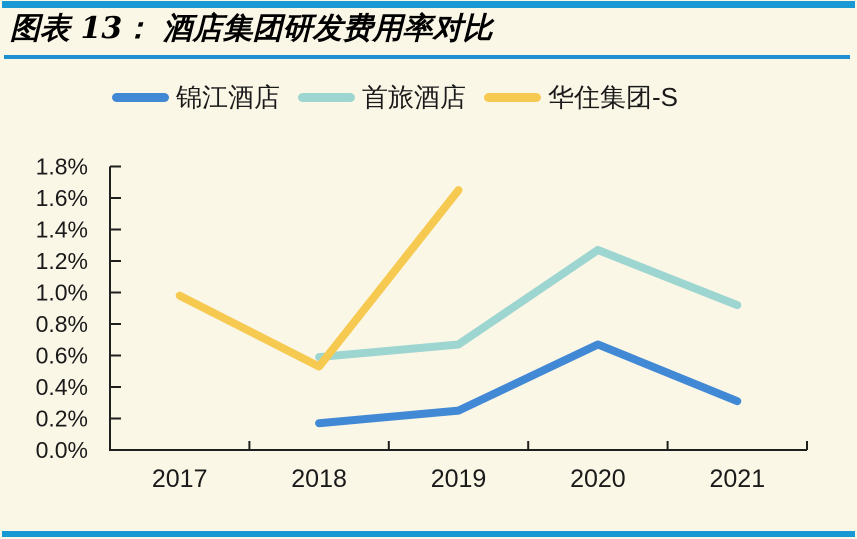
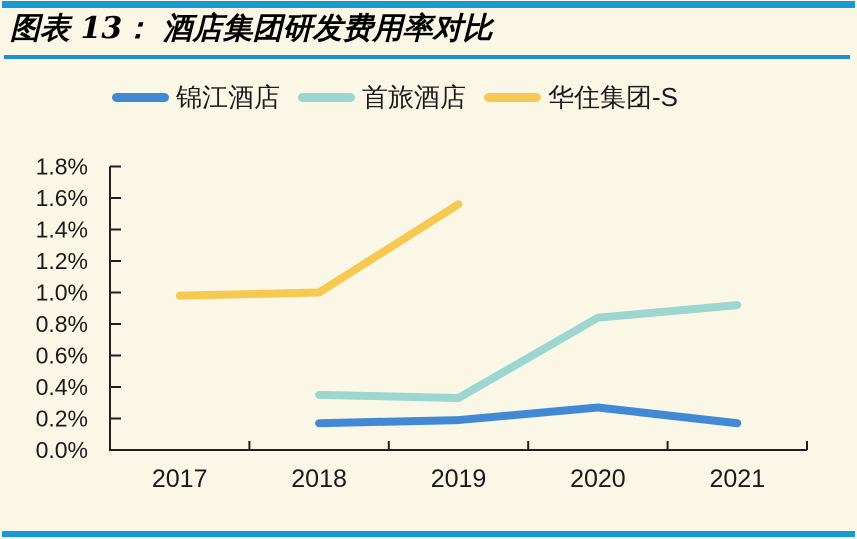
首旅酒店/2018: 0.59% -> 0.35%
华住集团-S/2018: 0.53% -> 1.00%
锦江酒店/2019: 0.25% -> 0.19%
首旅酒店/2019: 0.67% -> 0.33%
华住集团-S/2019: 1.65% -> 1.56%
锦江酒店/2020: 0.67% -> 0.27%
首旅酒店/2020: 1.27% -> 0.84%
锦江酒店/2021: 0.31% -> 0.17%
